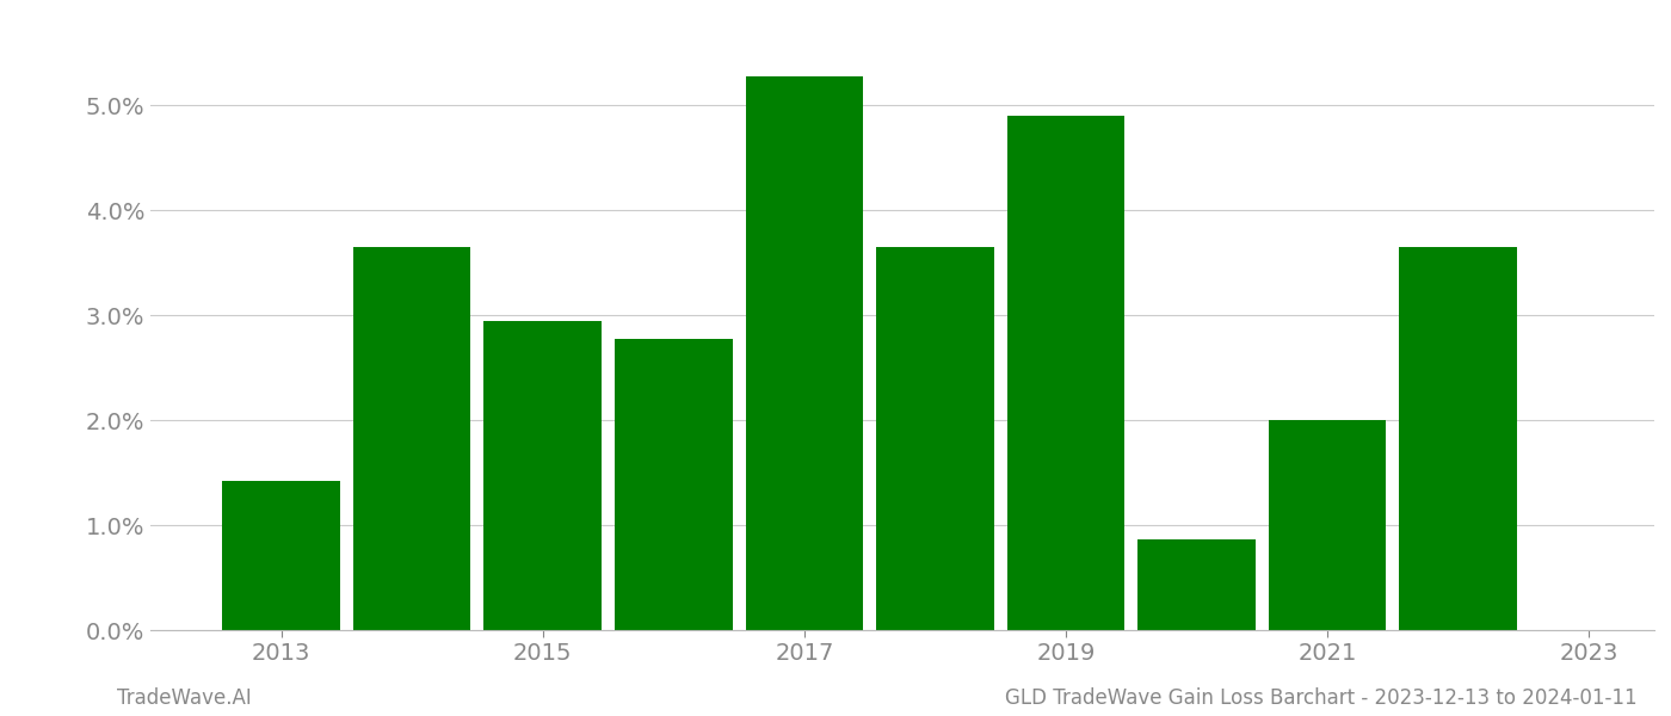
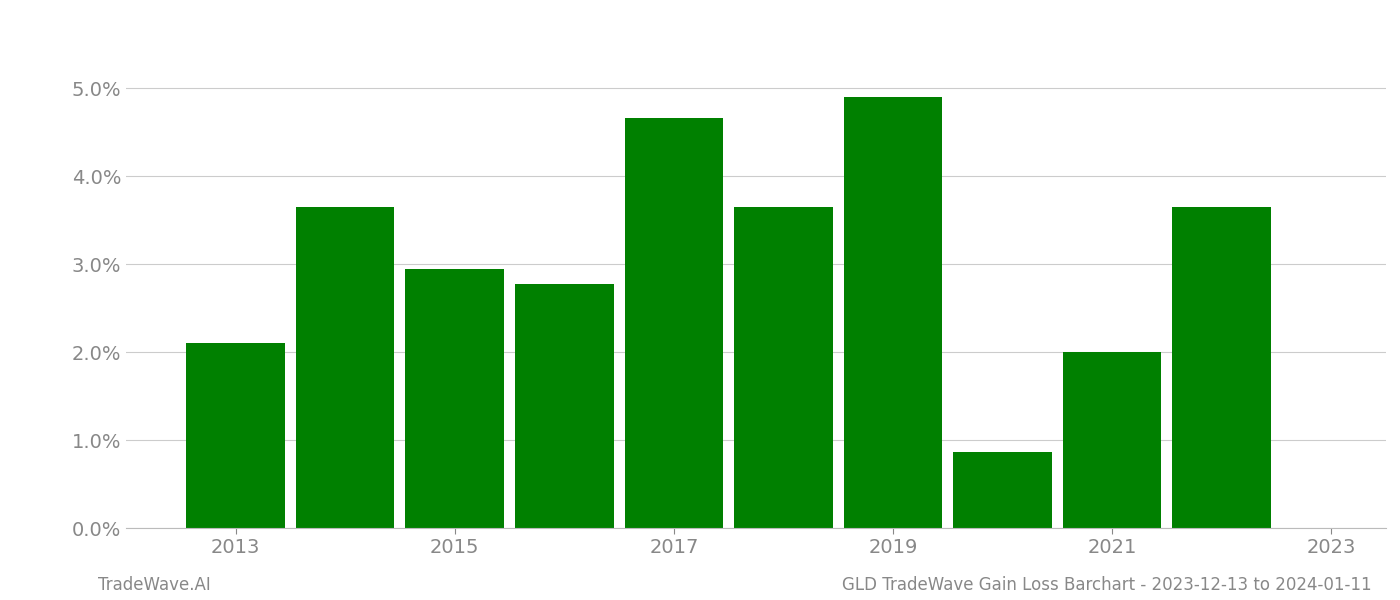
2013: 1.42% -> 2.10%
2017: 5.28% -> 4.66%
